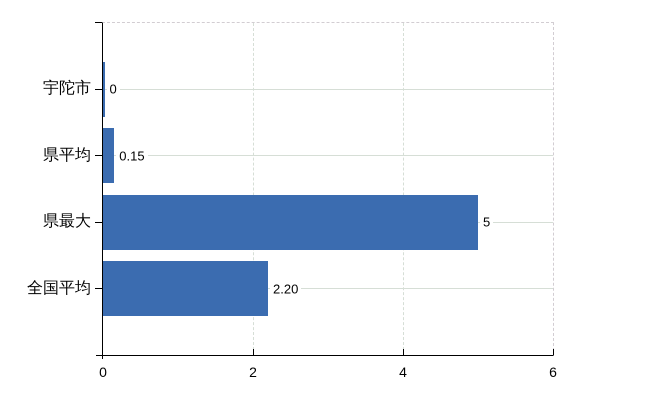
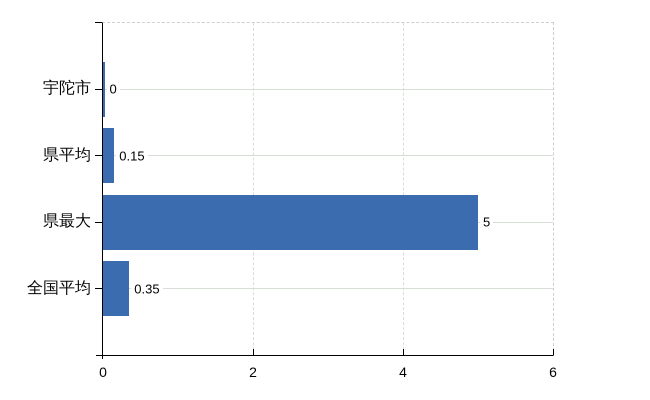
全国平均: 2.20 -> 0.35
